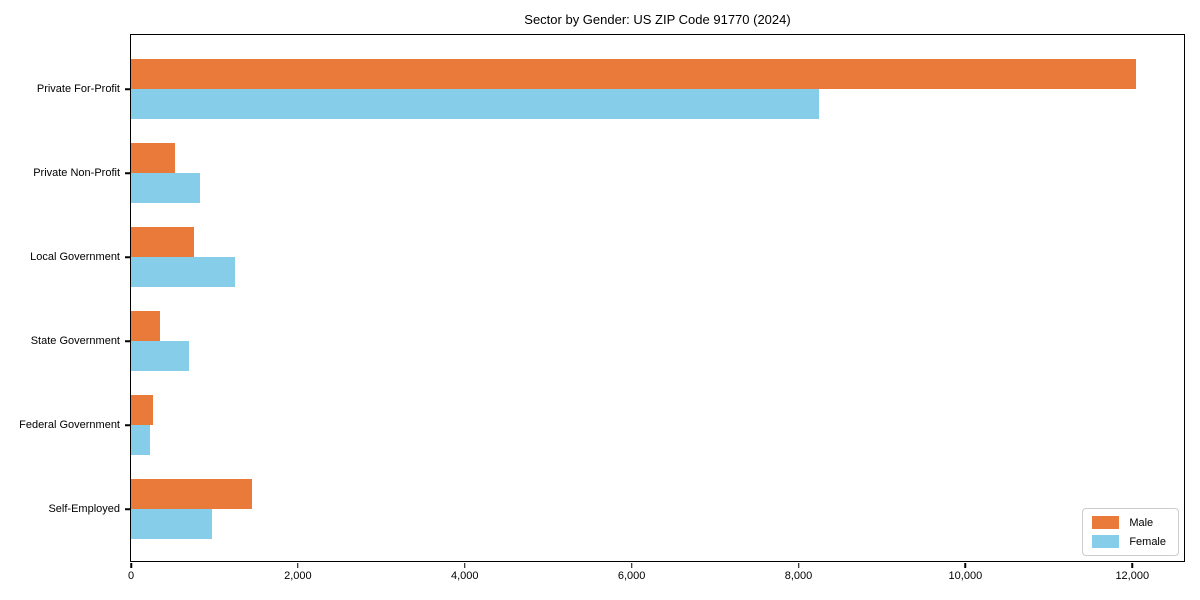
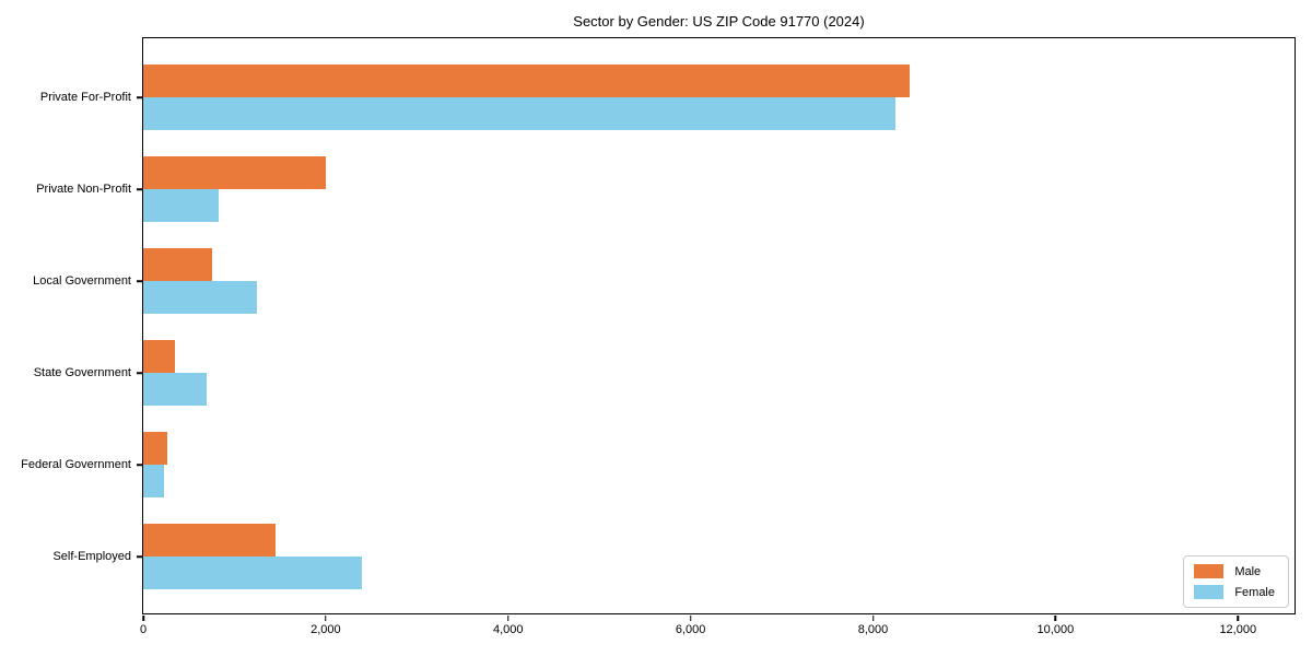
Male/Private For-Profit: 12000 -> 8400
Male/Private Non-Profit: 500 -> 2000
Female/Self-Employed: 1000 -> 2400
